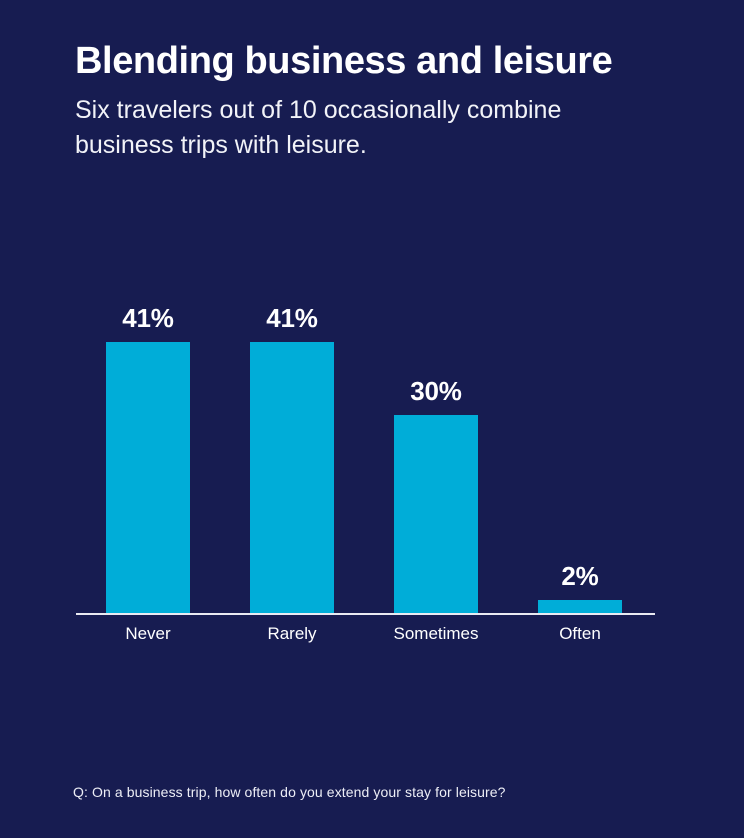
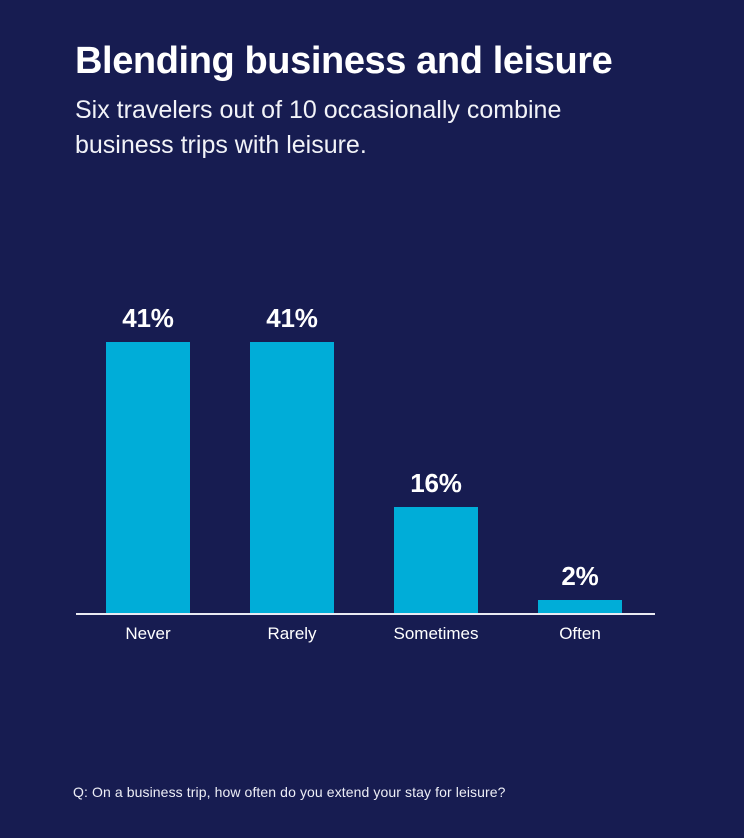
Sometimes: 30% -> 16%
